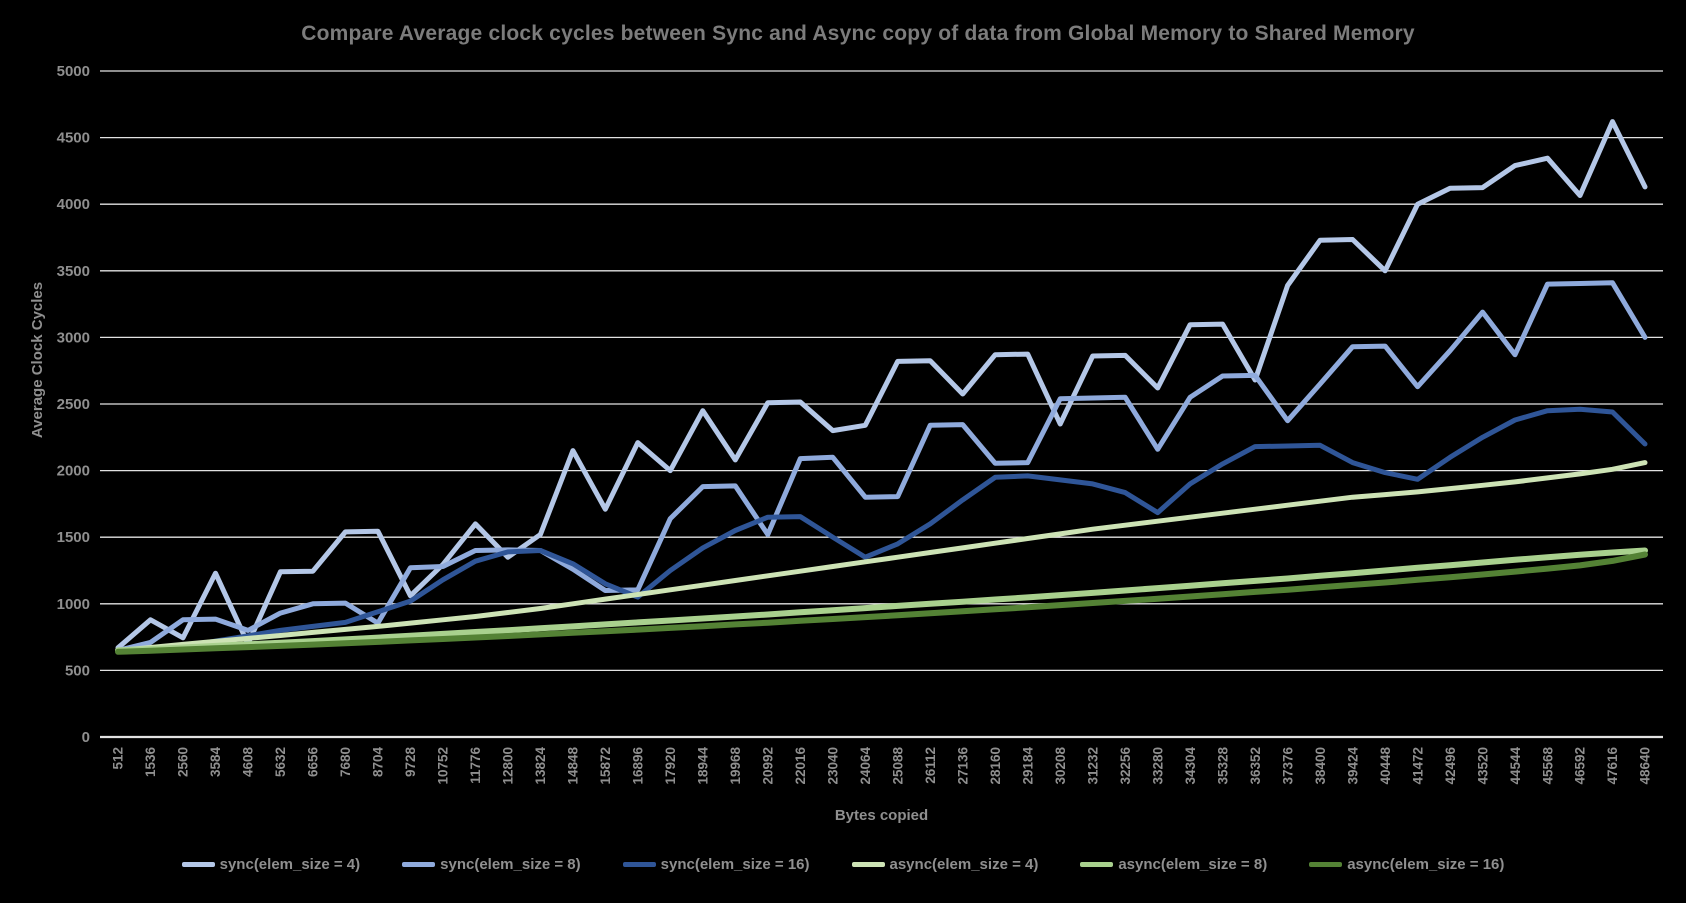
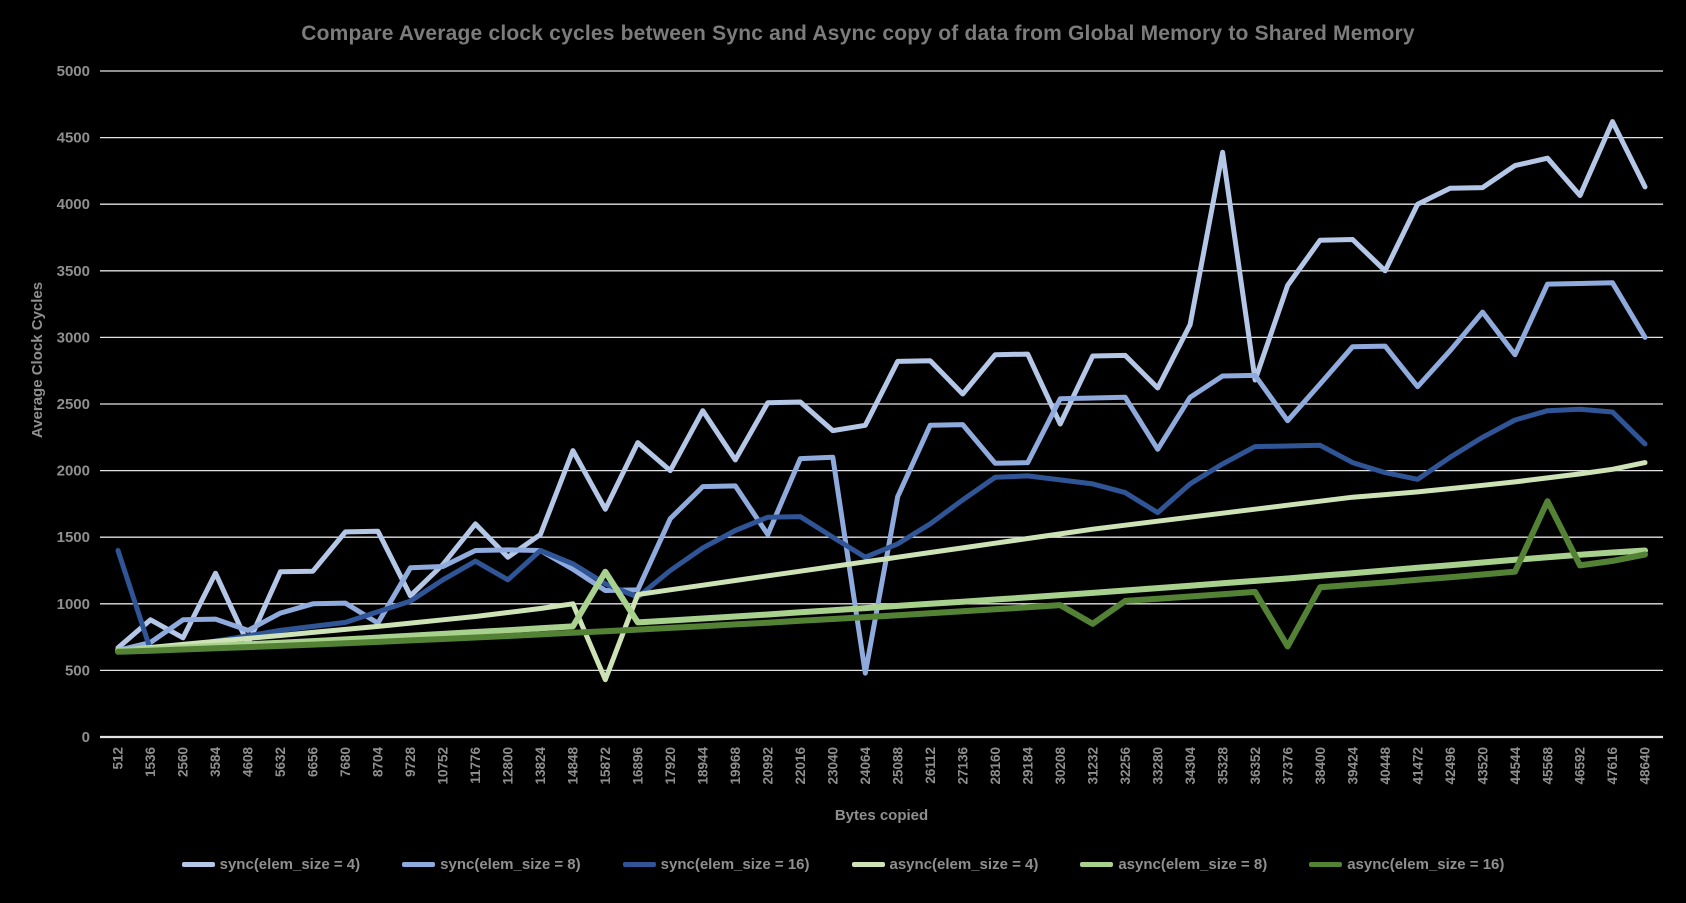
sync(elem_size = 16)/512: 650 -> 1400
sync(elem_size = 16)/12800: 1390 -> 1180
async(elem_size = 4)/15872: 1040 -> 430
async(elem_size = 8)/15872: 840 -> 1240
sync(elem_size = 8)/24064: 1800 -> 480
async(elem_size = 16)/31232: 1010 -> 850
sync(elem_size = 4)/35328: 3100 -> 4390
async(elem_size = 16)/37376: 1110 -> 680
async(elem_size = 16)/45568: 1260 -> 1770
